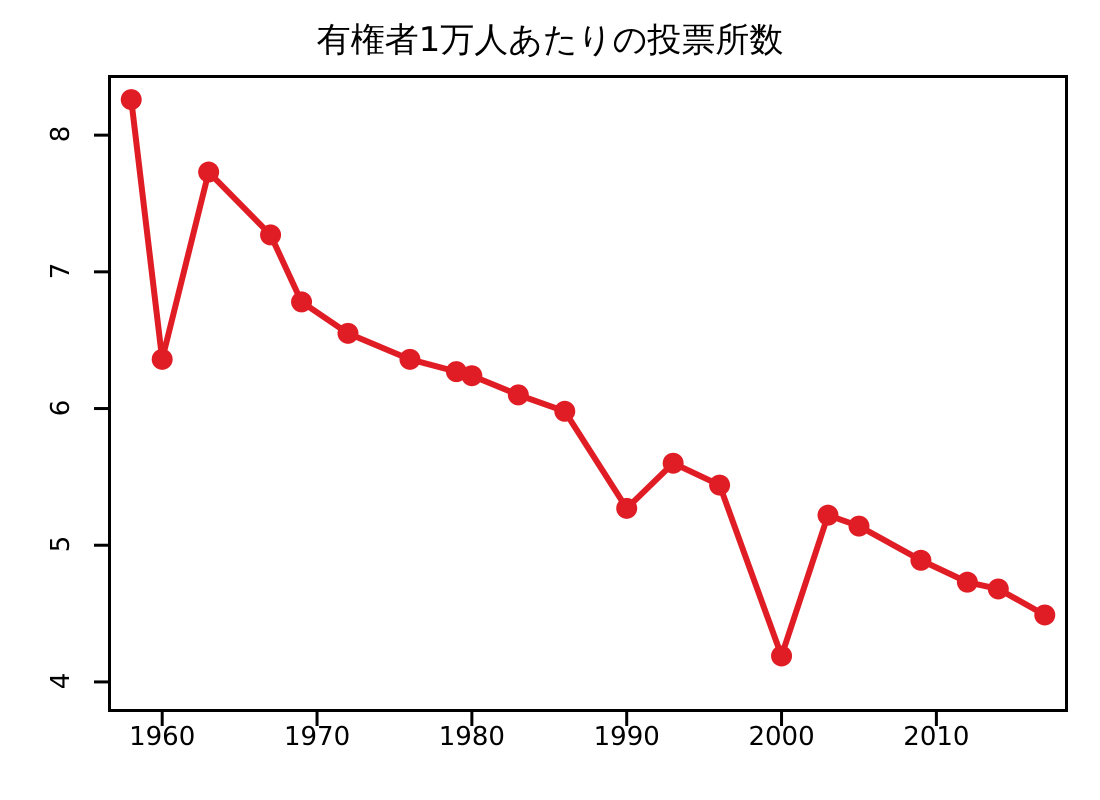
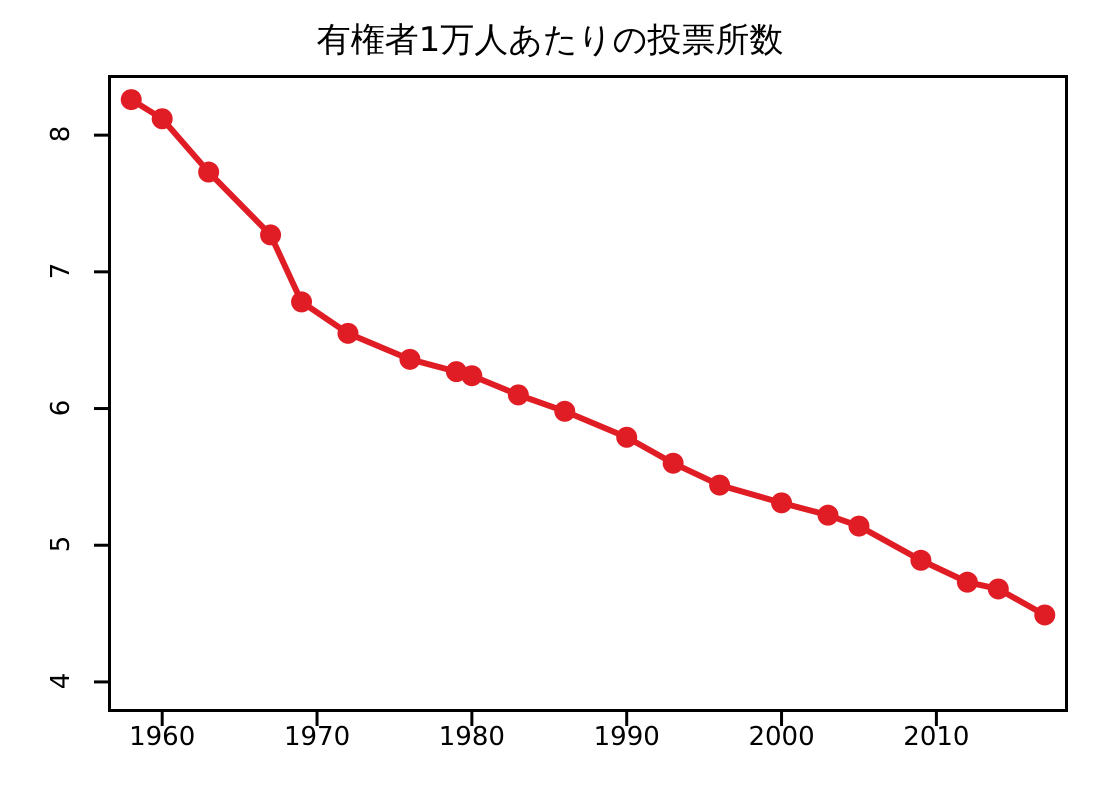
1960: 6.36 -> 8.12
1990: 5.27 -> 5.79
2000: 4.19 -> 5.31
